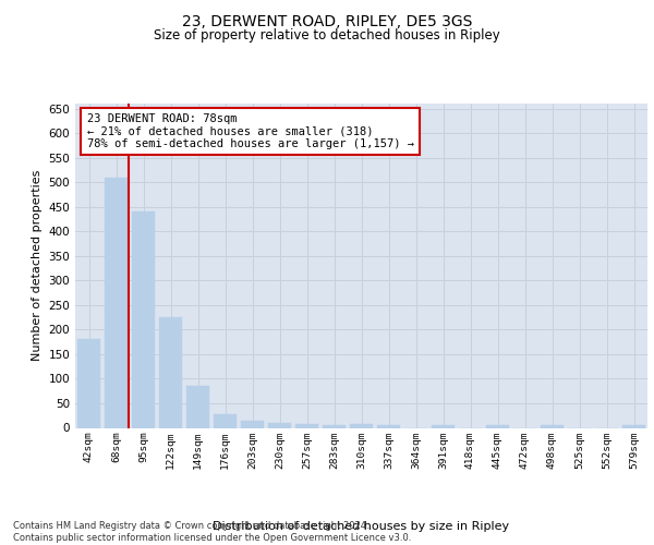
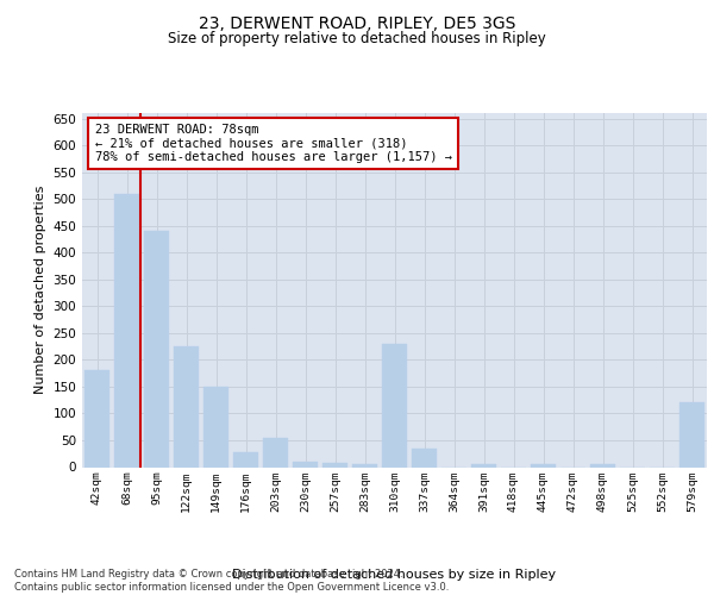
149sqm: 85 -> 150
203sqm: 14 -> 55
310sqm: 7 -> 230
337sqm: 6 -> 35
579sqm: 5 -> 120
